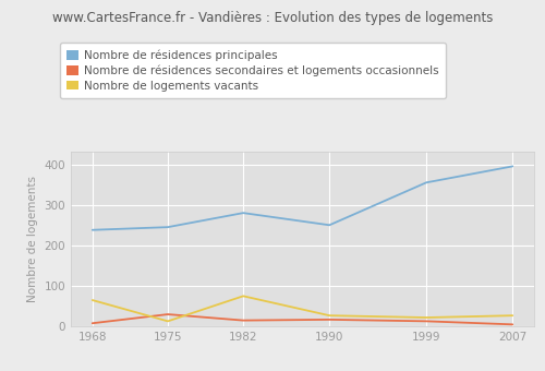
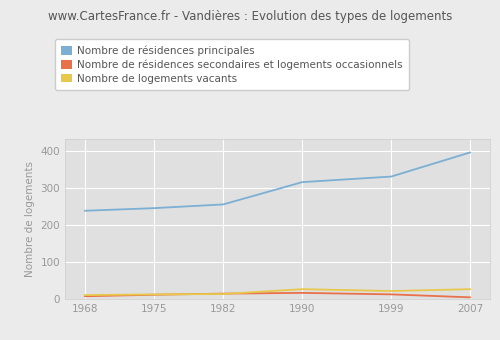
Nombre de logements vacants/1968: 65 -> 11
Nombre de résidences secondaires et logements occasionnels/1975: 30 -> 12
Nombre de résidences principales/1982: 280 -> 255
Nombre de logements vacants/1982: 75 -> 14
Nombre de résidences principales/1990: 250 -> 315
Nombre de résidences principales/1999: 355 -> 330
